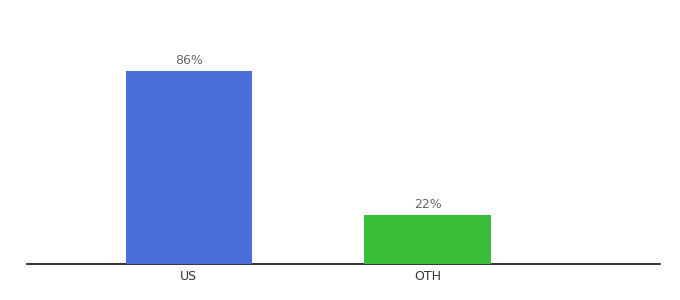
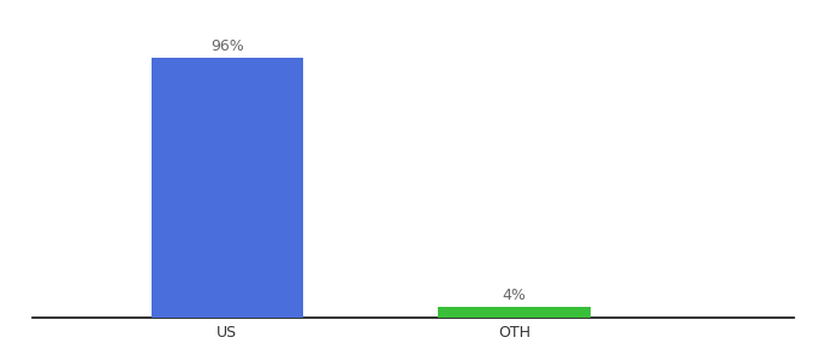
US: 86% -> 96%
OTH: 22% -> 4%
